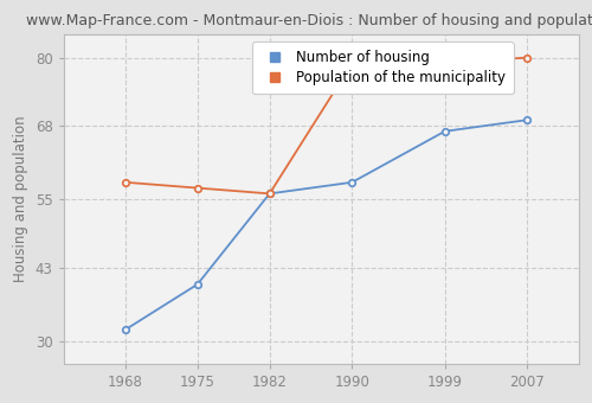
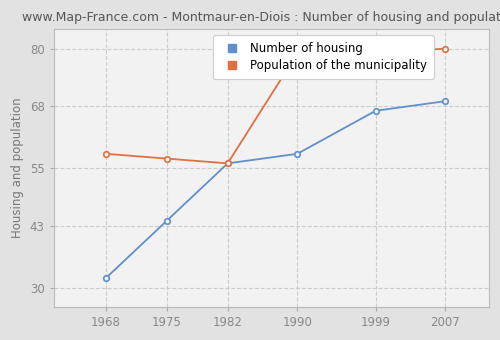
Number of housing/1975: 40 -> 44
